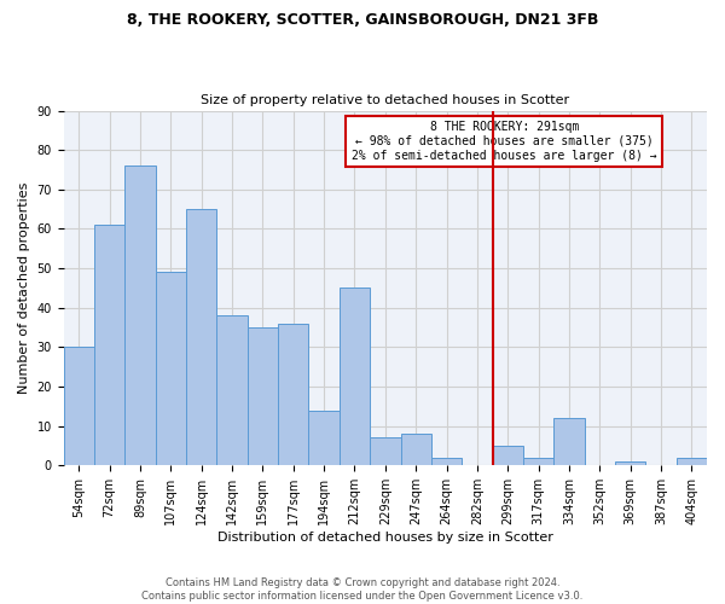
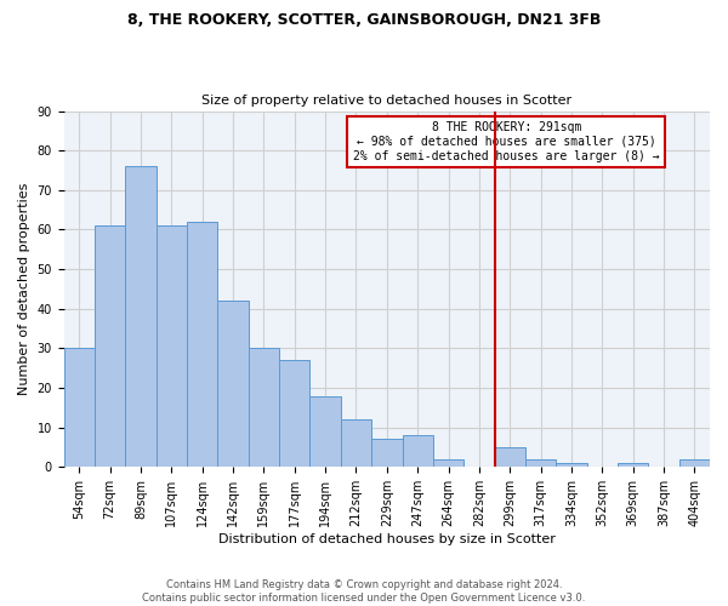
107sqm: 49 -> 61
124sqm: 65 -> 62
142sqm: 38 -> 42
159sqm: 35 -> 30
177sqm: 36 -> 27
194sqm: 14 -> 18
212sqm: 45 -> 12
334sqm: 12 -> 1
